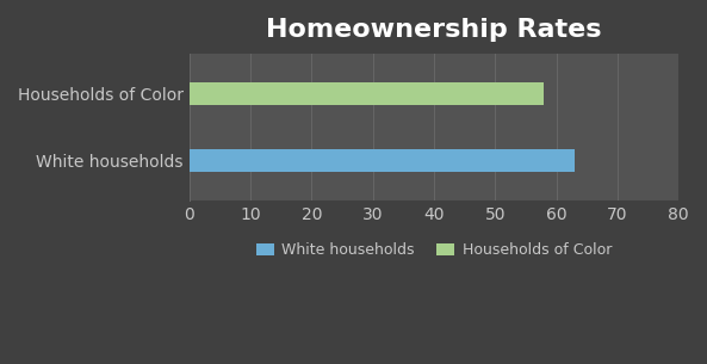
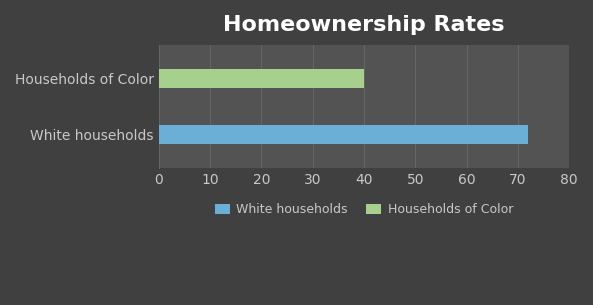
Households of Color: 58 -> 40
White households: 63 -> 72
